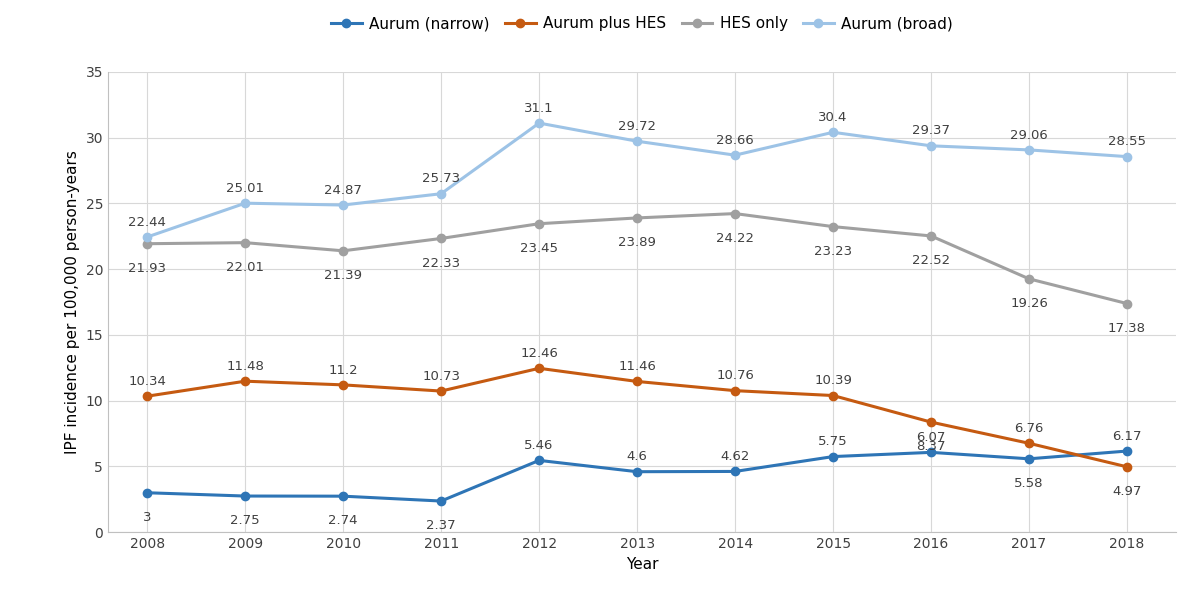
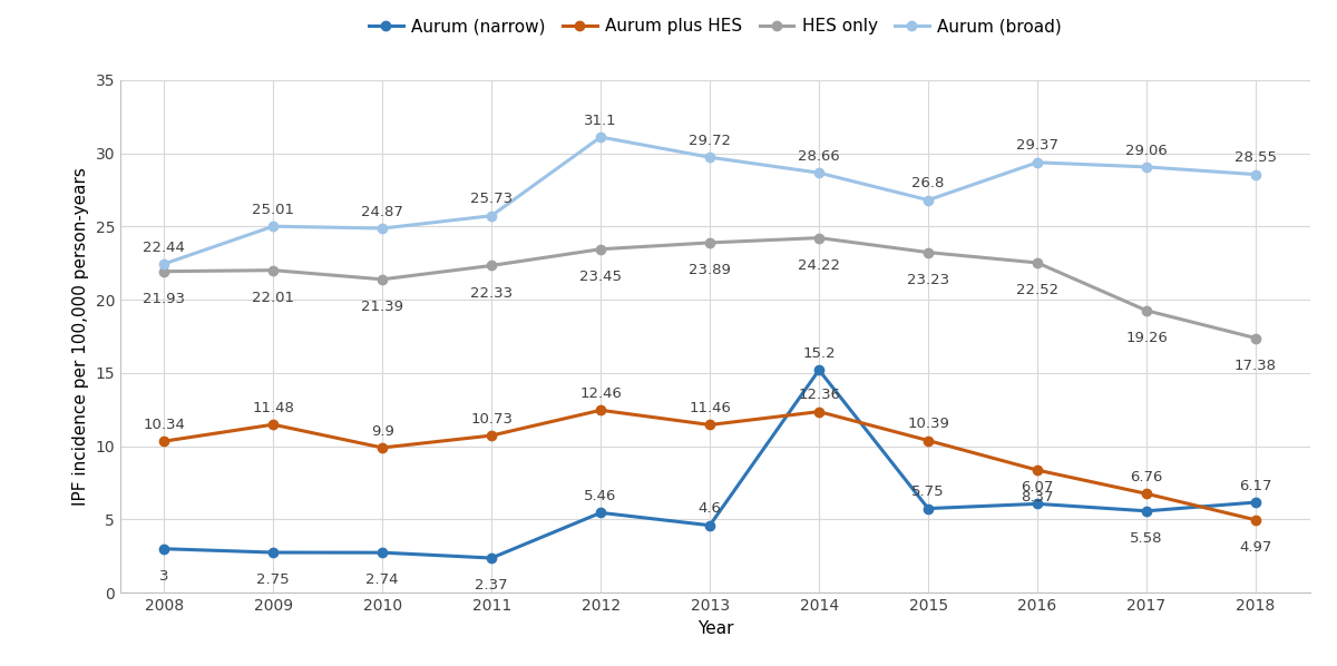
Aurum plus HES/2010: 11.2 -> 9.9
Aurum (narrow)/2014: 4.62 -> 15.2
Aurum plus HES/2014: 10.76 -> 12.36
Aurum (broad)/2015: 30.4 -> 26.8
